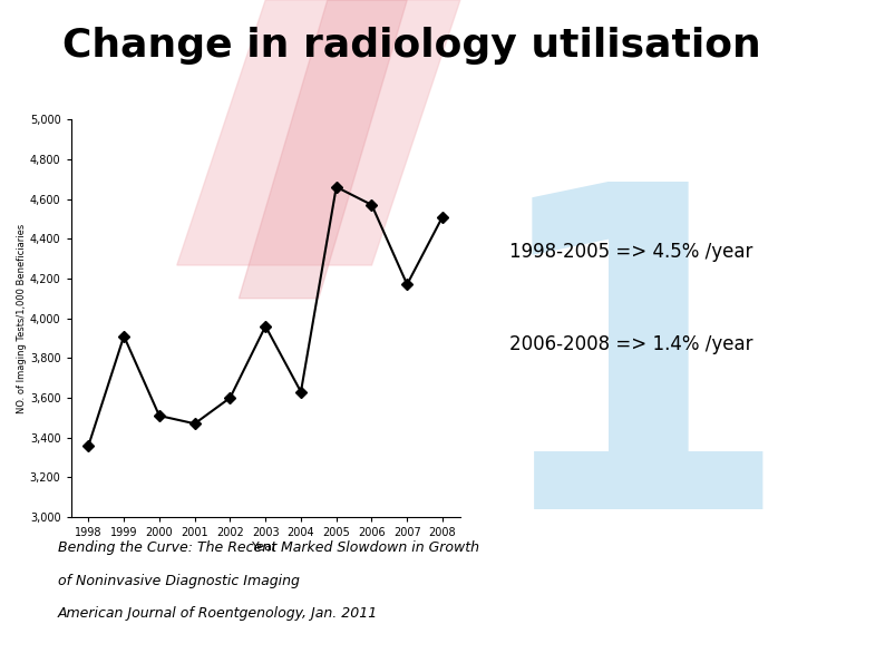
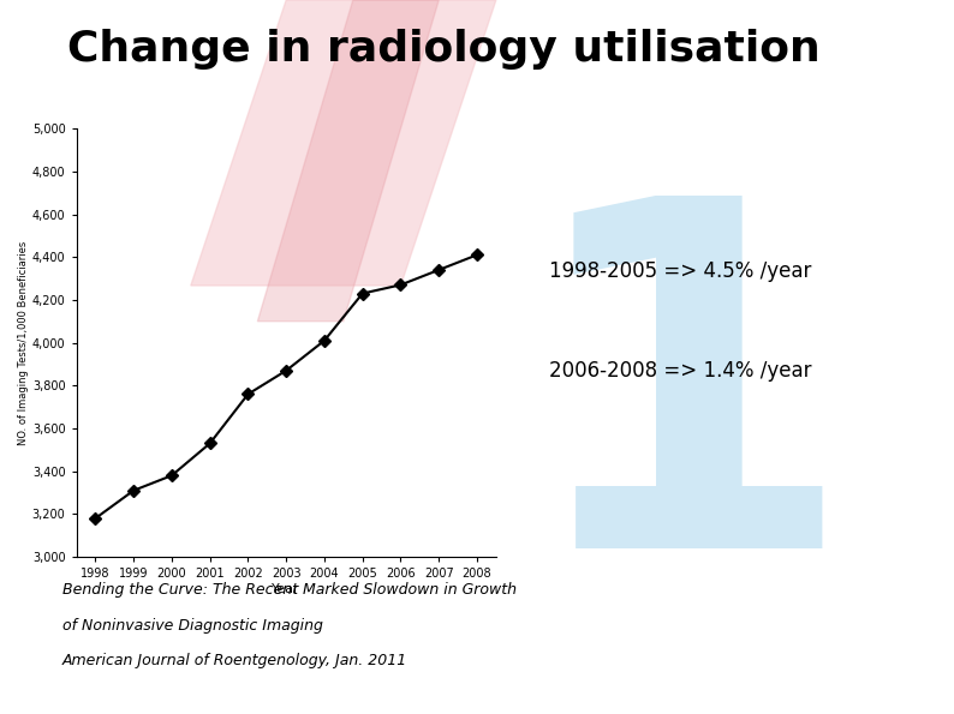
1998: 3,360 -> 3,180
1999: 3,910 -> 3,310
2000: 3,510 -> 3,380
2001: 3,470 -> 3,530
2002: 3,600 -> 3,760
2003: 3,960 -> 3,870
2004: 3,630 -> 4,010
2005: 4,660 -> 4,230
2006: 4,570 -> 4,270
2007: 4,170 -> 4,340
2008: 4,510 -> 4,410
